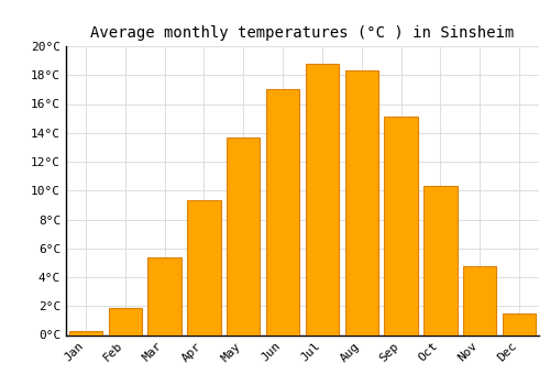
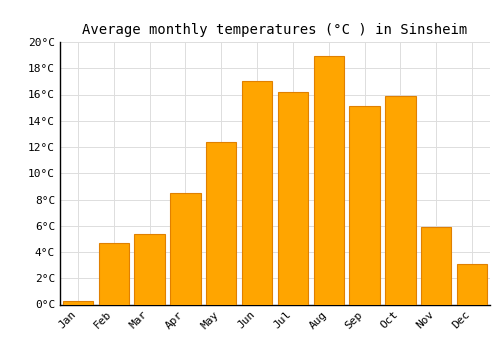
Feb: 1.9°C -> 4.7°C
Apr: 9.3°C -> 8.5°C
May: 13.7°C -> 12.4°C
Jul: 18.8°C -> 16.2°C
Aug: 18.3°C -> 18.9°C
Oct: 10.3°C -> 15.9°C
Nov: 4.8°C -> 5.9°C
Dec: 1.5°C -> 3.1°C
